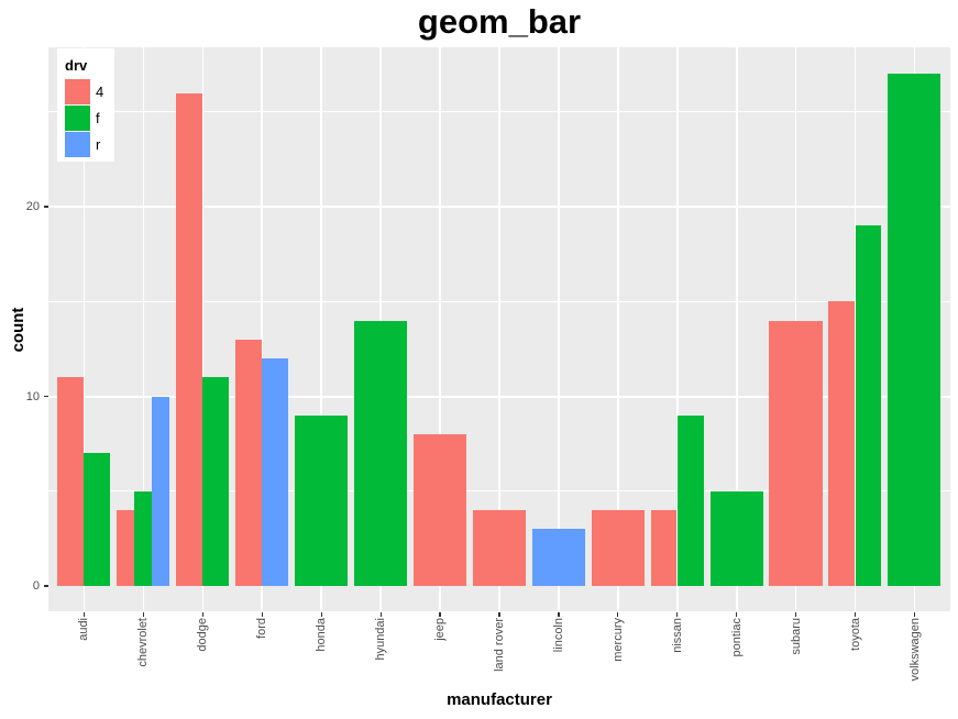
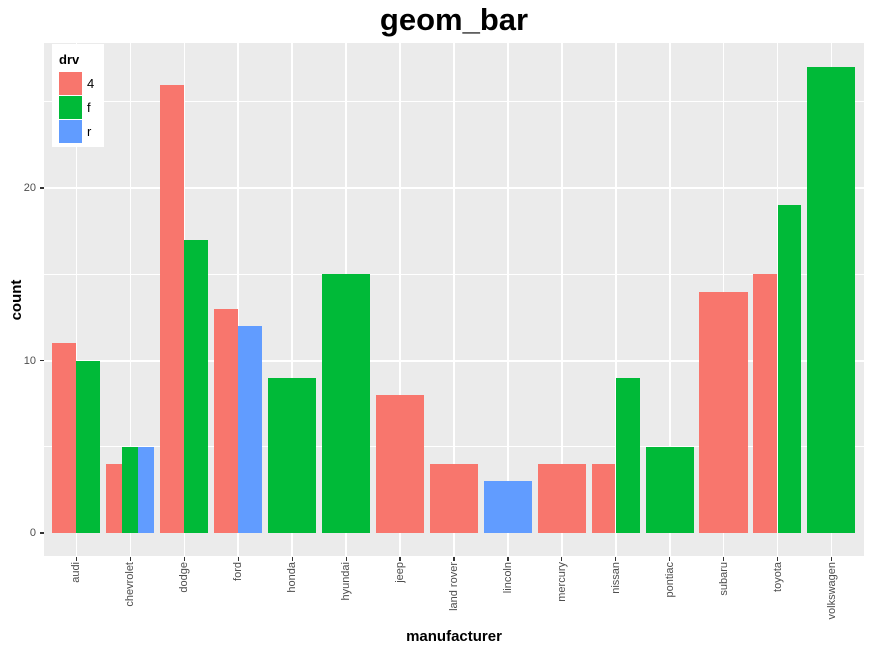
f/audi: 7 -> 10
r/chevrolet: 10 -> 5
f/dodge: 11 -> 17
f/hyundai: 14 -> 15
